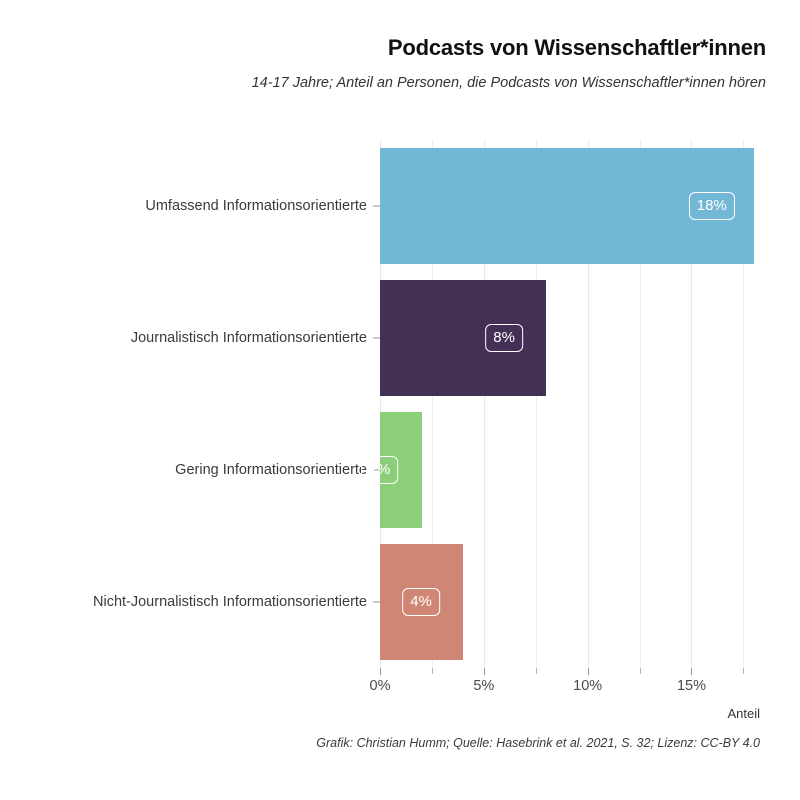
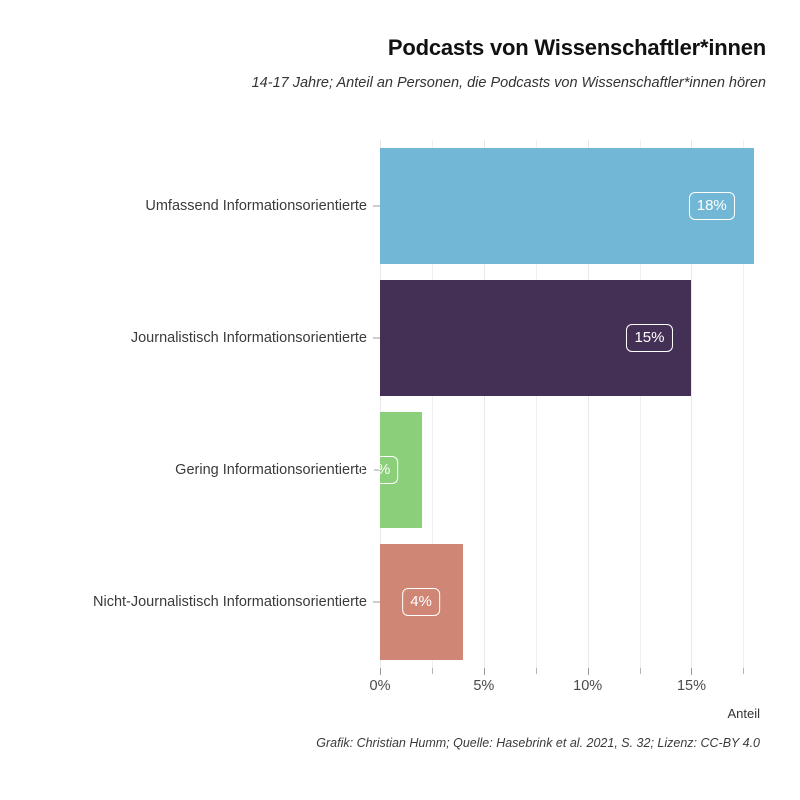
Journalistisch Informationsorientierte: 8% -> 15%
